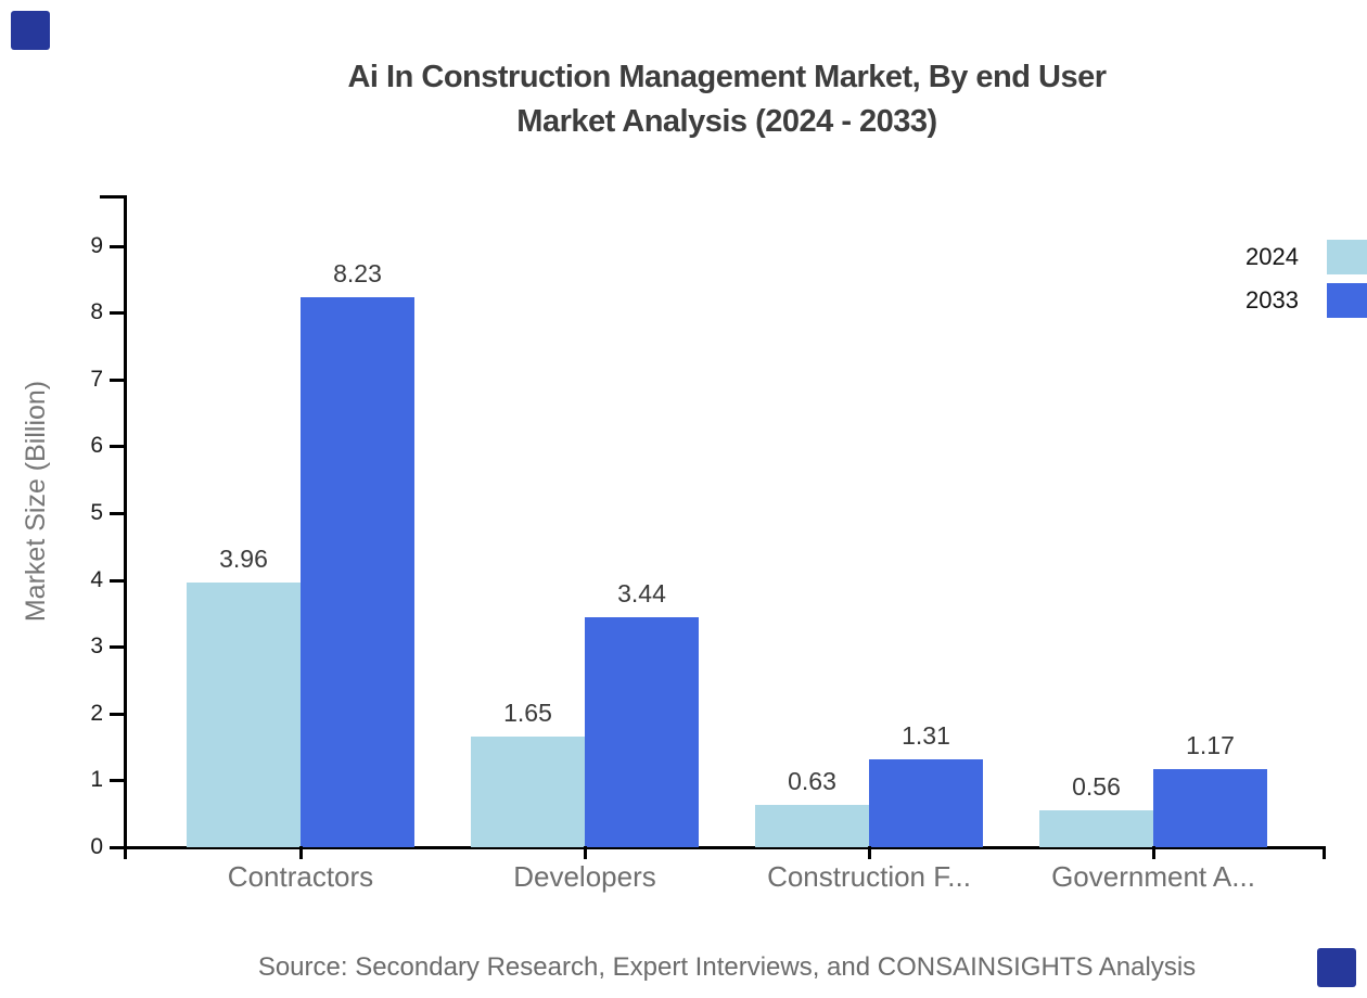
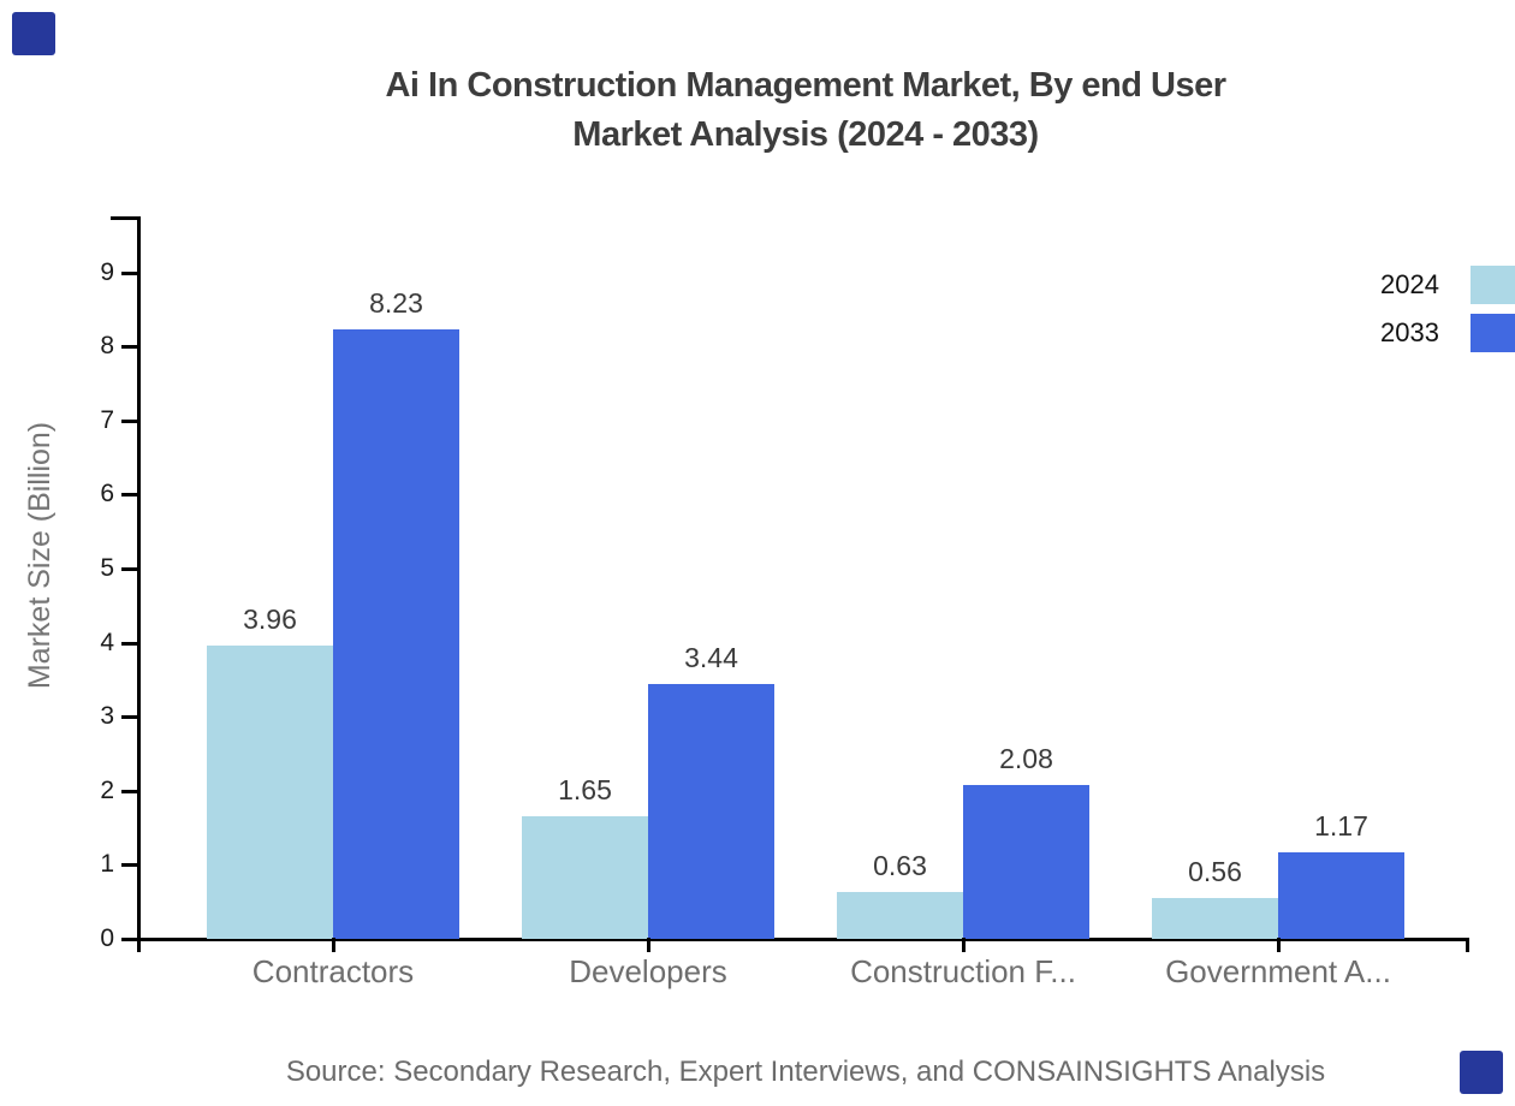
2033/Construction F...: 1.31 -> 2.08
